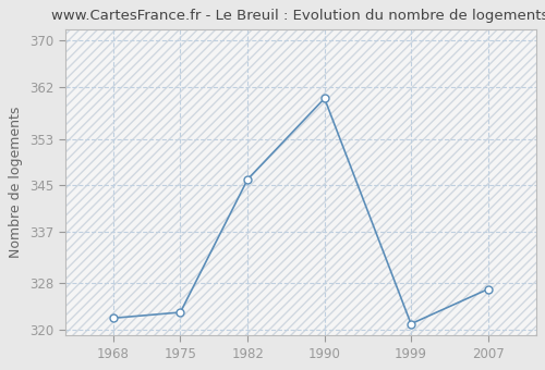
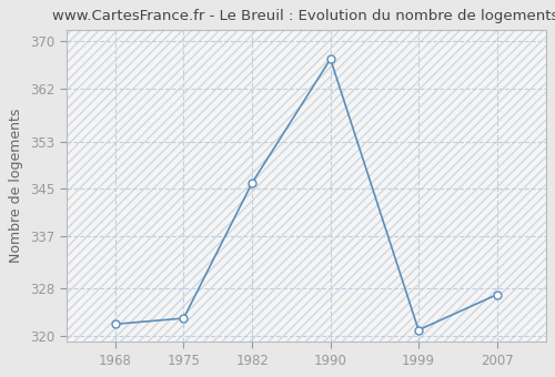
1990: 360 -> 367
